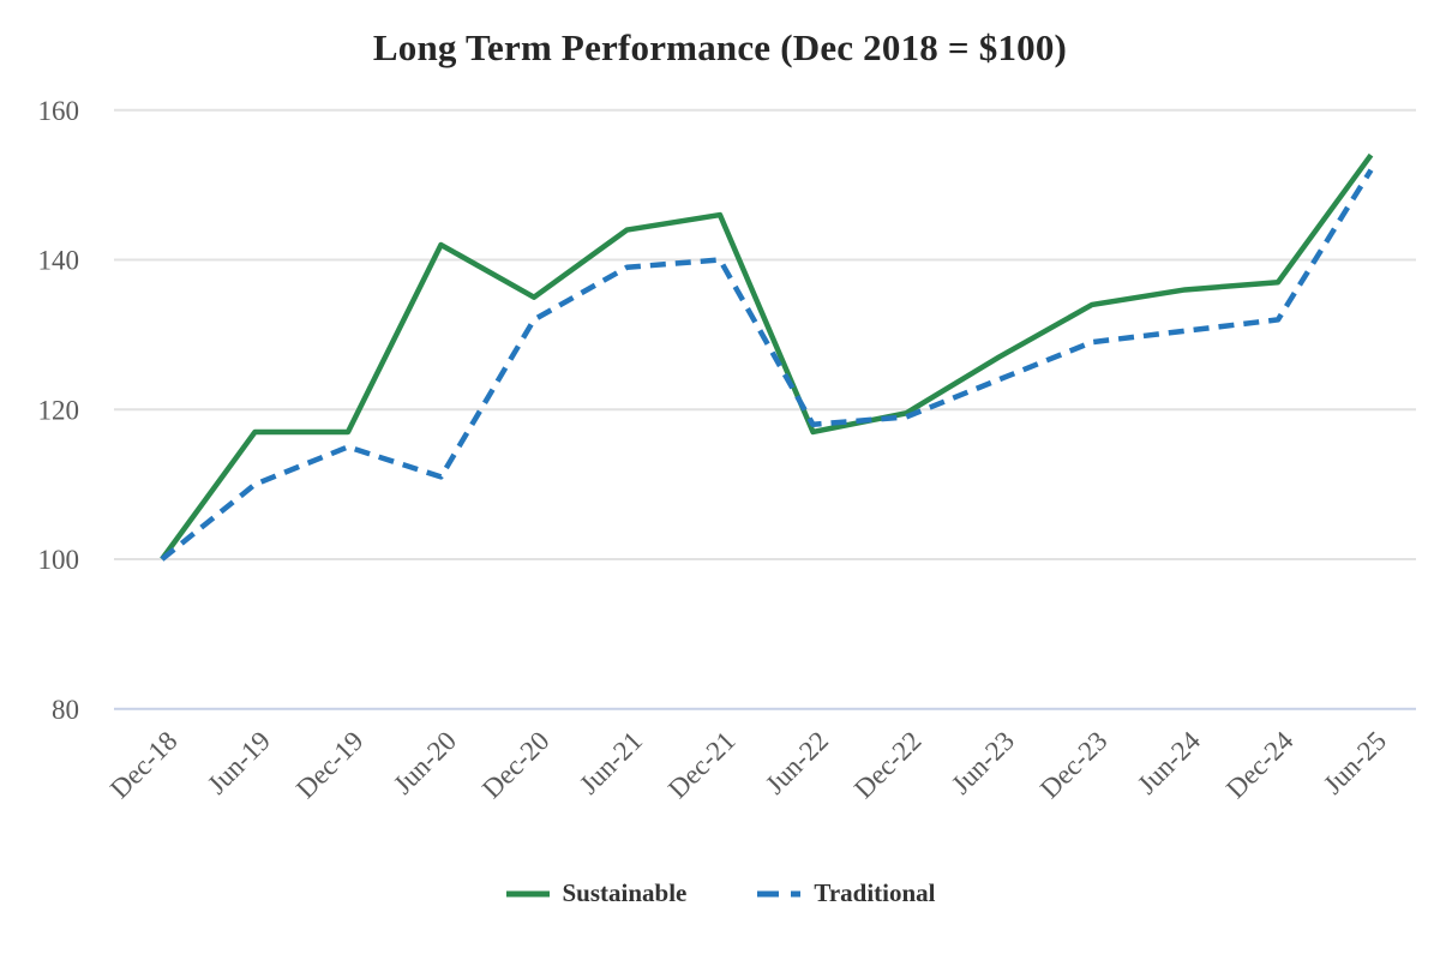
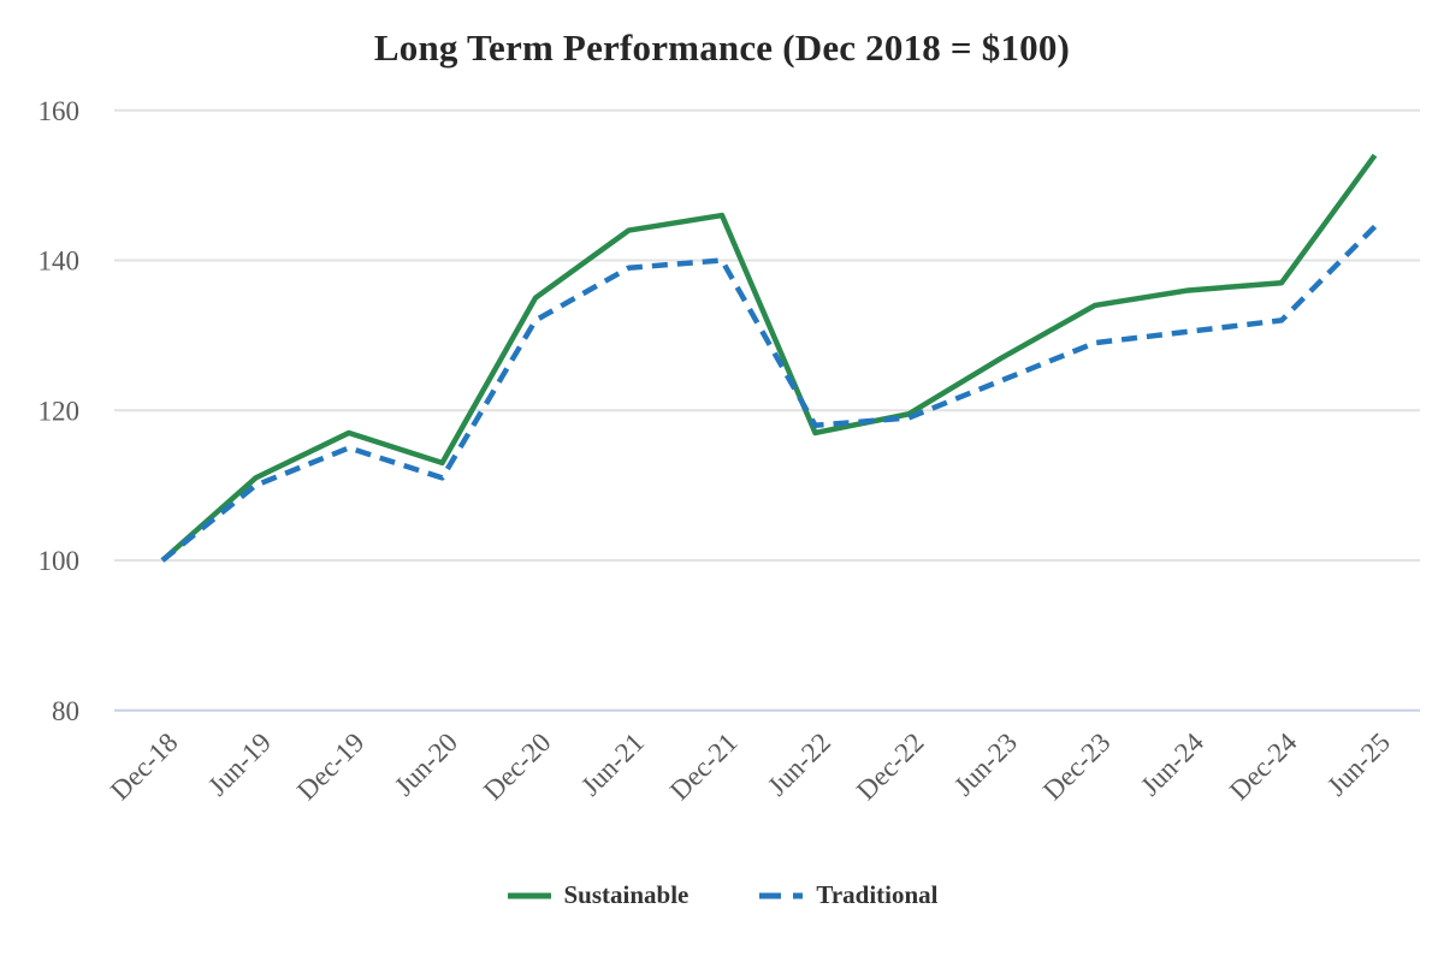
Sustainable/Jun-19: 117 -> 111
Sustainable/Jun-20: 142 -> 113
Traditional/Jun-25: 152 -> 144
